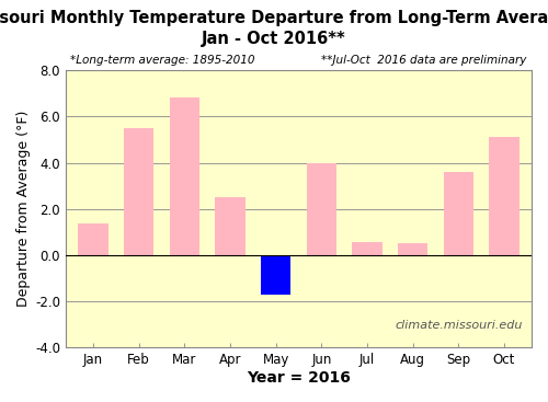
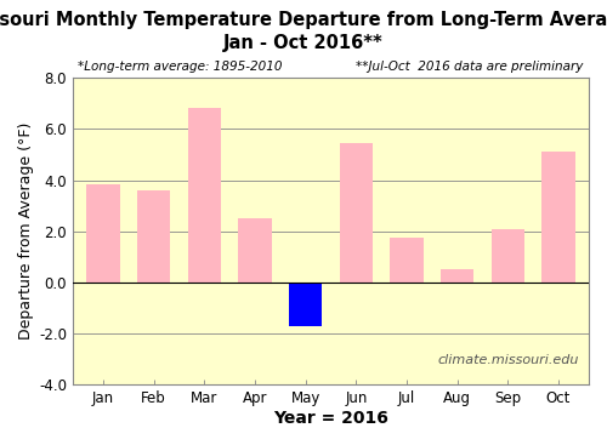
Jan: 1.35 -> 3.85
Feb: 5.50 -> 3.60
Jun: 4.00 -> 5.45
Jul: 0.55 -> 1.75
Sep: 3.60 -> 2.10
